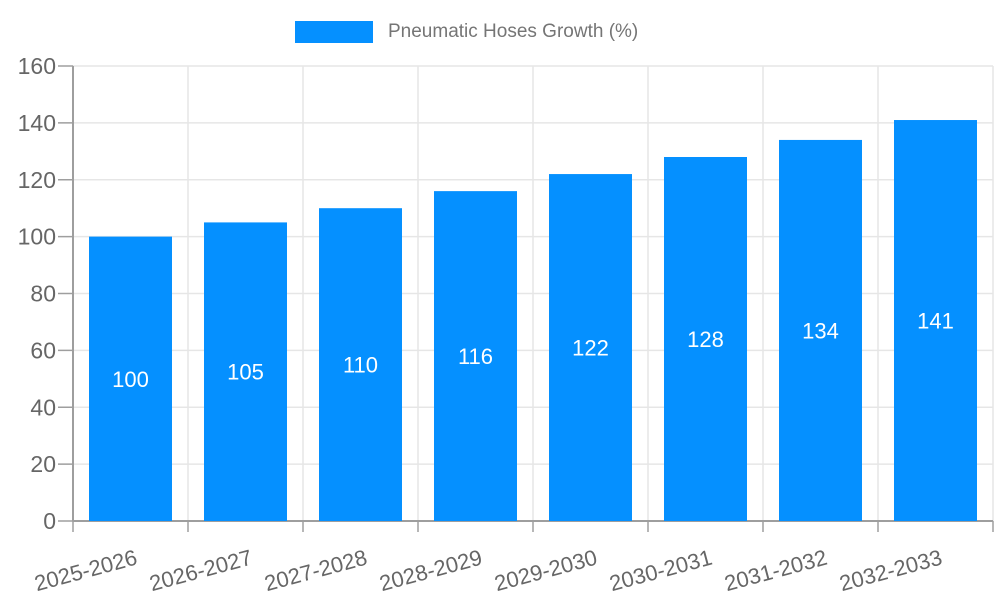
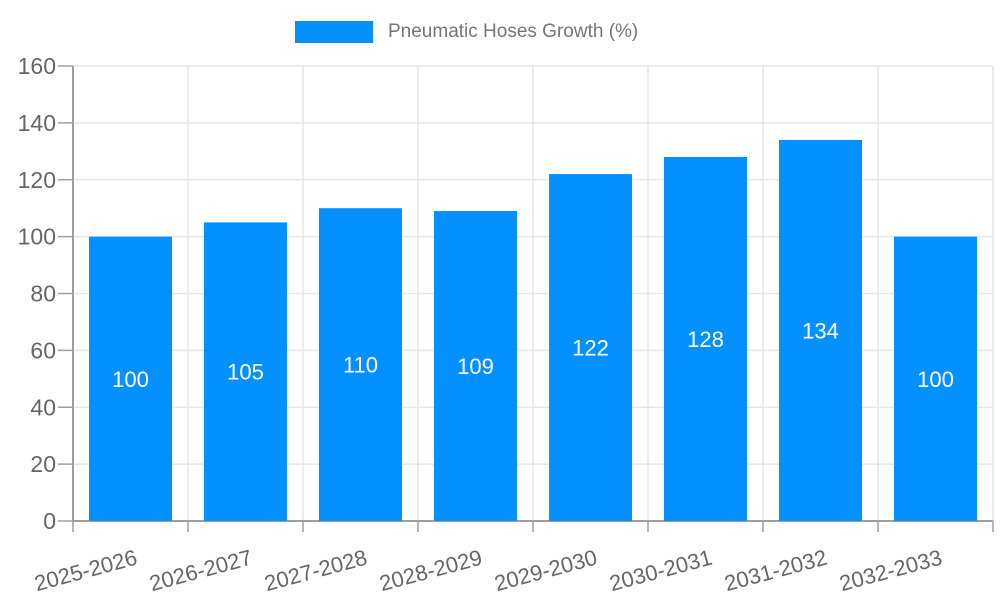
2028-2029: 116 -> 109
2032-2033: 141 -> 100
